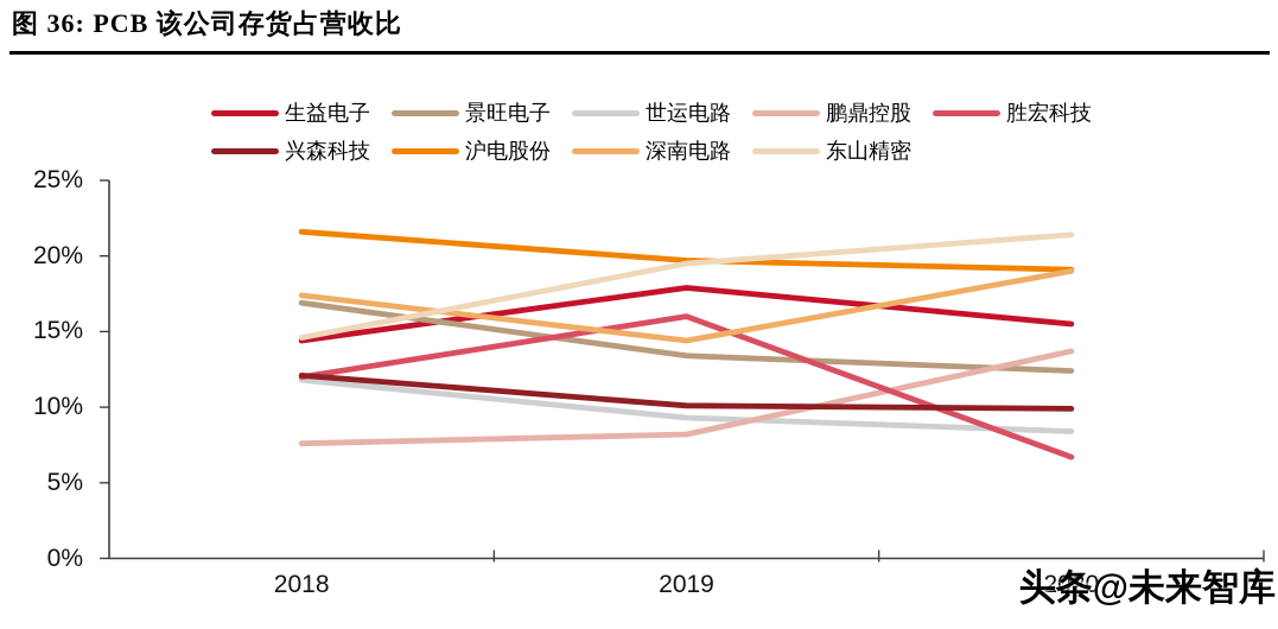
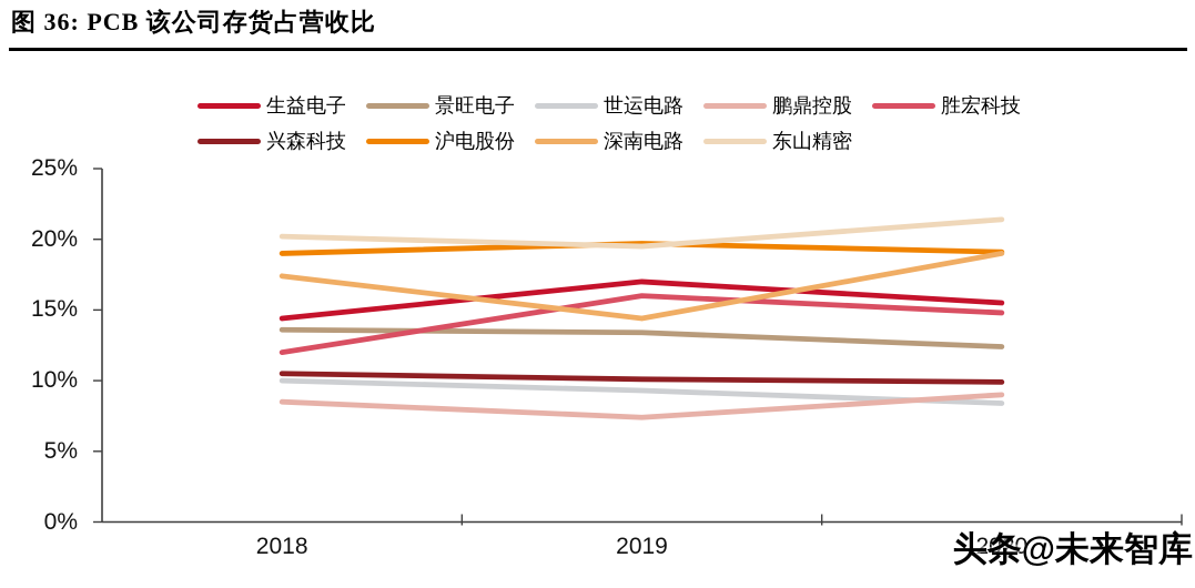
景旺电子/2018: 16.9% -> 13.6%
世运电路/2018: 11.8% -> 10.0%
鹏鼎控股/2018: 7.6% -> 8.5%
兴森科技/2018: 12.1% -> 10.5%
沪电股份/2018: 21.6% -> 19.0%
东山精密/2018: 14.6% -> 20.2%
生益电子/2019: 17.9% -> 17.0%
鹏鼎控股/2019: 8.2% -> 7.4%
鹏鼎控股/2020: 13.7% -> 9.0%
胜宏科技/2020: 6.7% -> 14.8%
